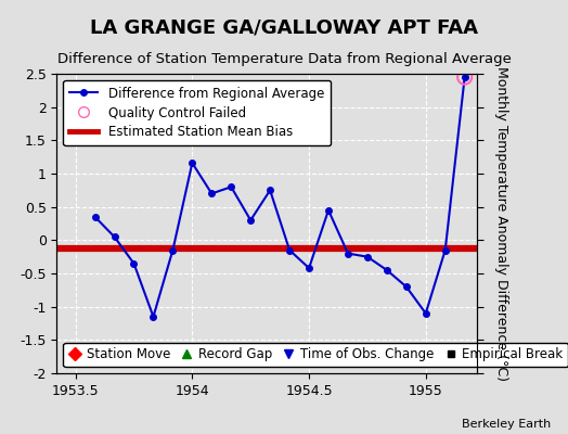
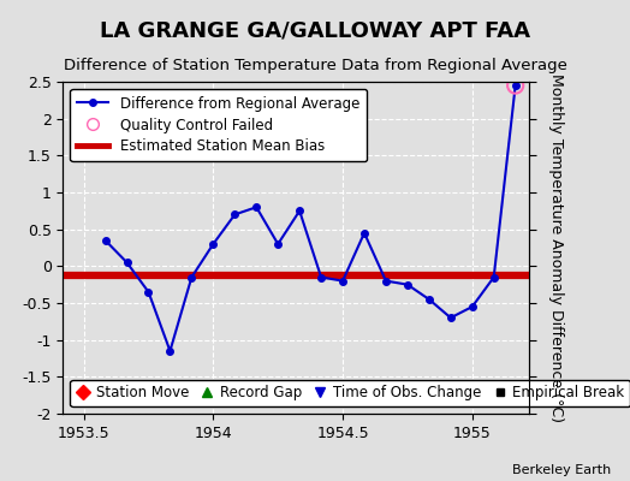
Time of Obs. Change/1954: 1.16 -> 0.30
Time of Obs. Change/1954.5: -0.42 -> -0.20
Time of Obs. Change/1955: -1.10 -> -0.55
